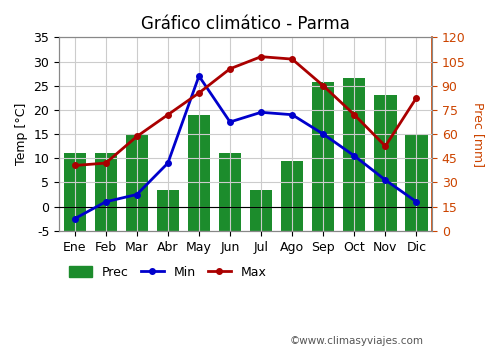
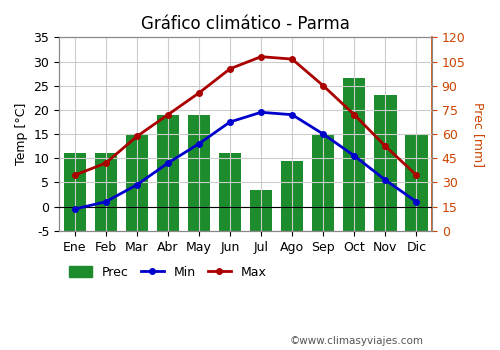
Min/Ene: -2.5 -> -0.5
Max/Ene: 8.5 -> 6.5
Min/Mar: 2.5 -> 4.5
Prec/Abr: 25 -> 72
Min/May: 27.0 -> 13.0
Prec/Sep: 92 -> 60
Max/Dic: 22.5 -> 6.5
